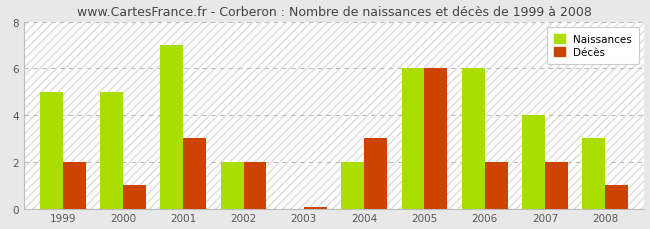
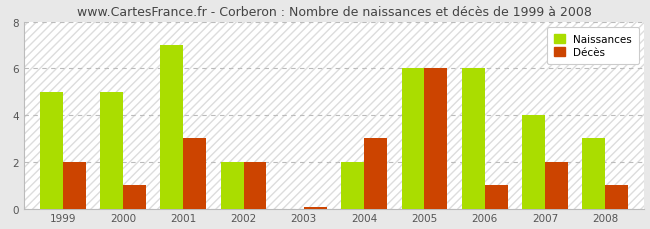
Décès/2006: 2.00 -> 1.00
